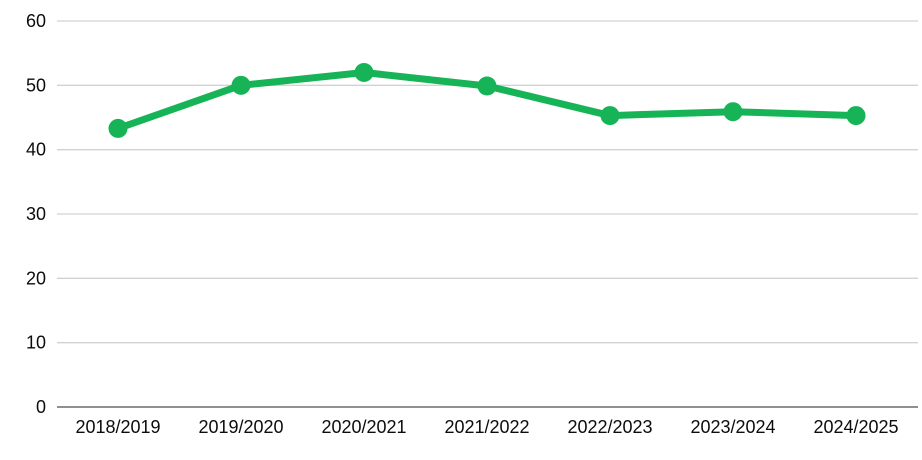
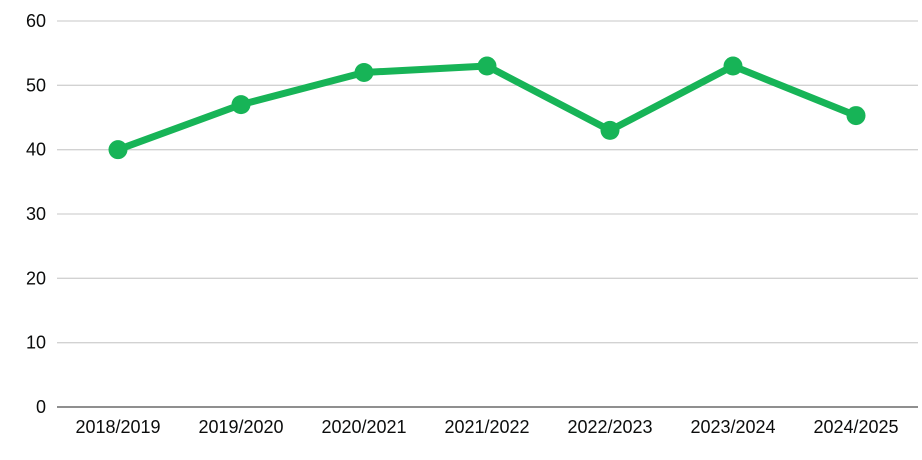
2018/2019: 43 -> 40
2019/2020: 50 -> 47
2021/2022: 50 -> 53
2022/2023: 45 -> 43
2023/2024: 46 -> 53
